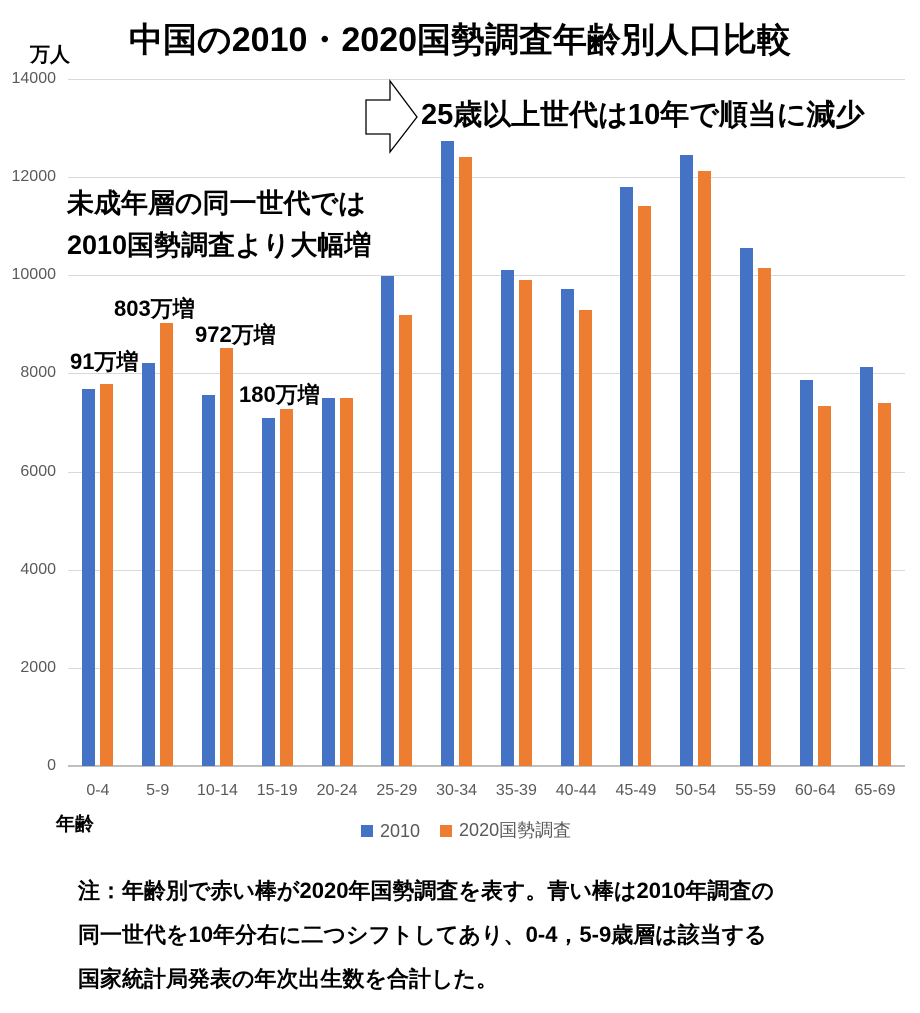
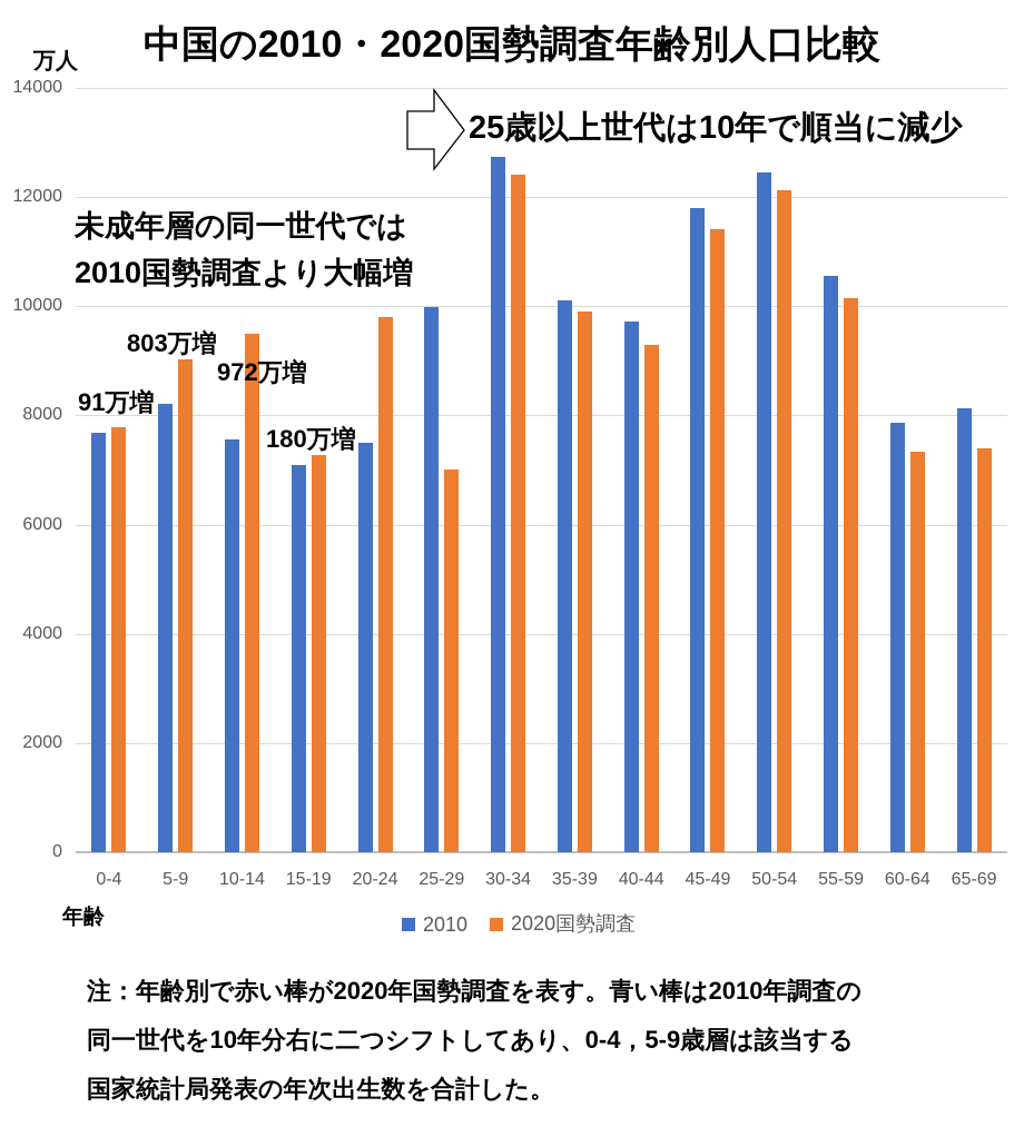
2020国勢調査/10-14: 8500 -> 9500
2020国勢調査/20-24: 7500 -> 9800
2020国勢調査/25-29: 9200 -> 7000
